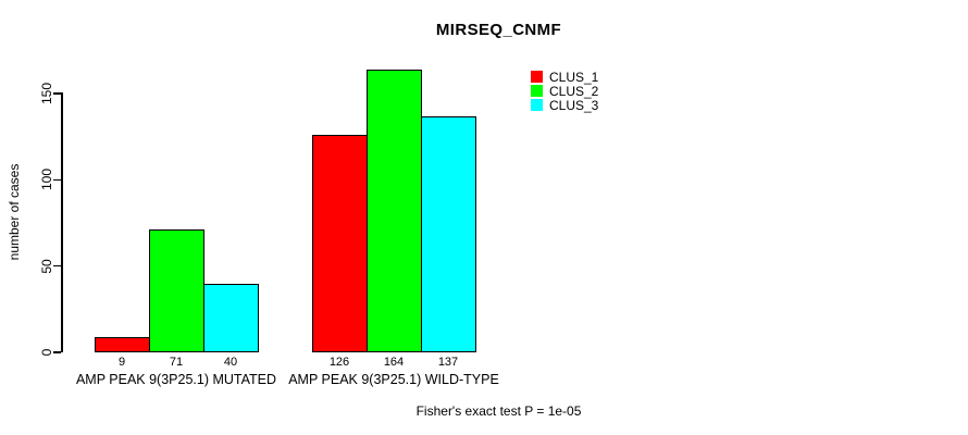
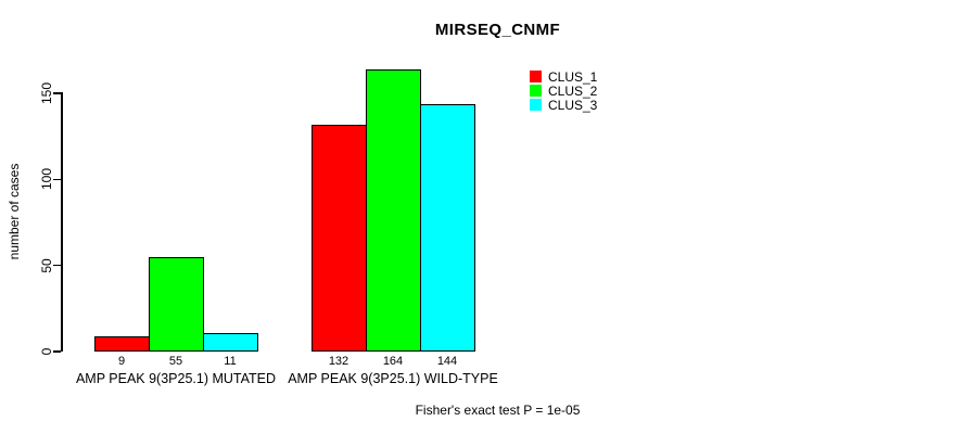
CLUS_2/AMP PEAK 9(3P25.1) MUTATED: 71 -> 55
CLUS_3/AMP PEAK 9(3P25.1) MUTATED: 40 -> 11
CLUS_1/AMP PEAK 9(3P25.1) WILD-TYPE: 126 -> 132
CLUS_3/AMP PEAK 9(3P25.1) WILD-TYPE: 137 -> 144
